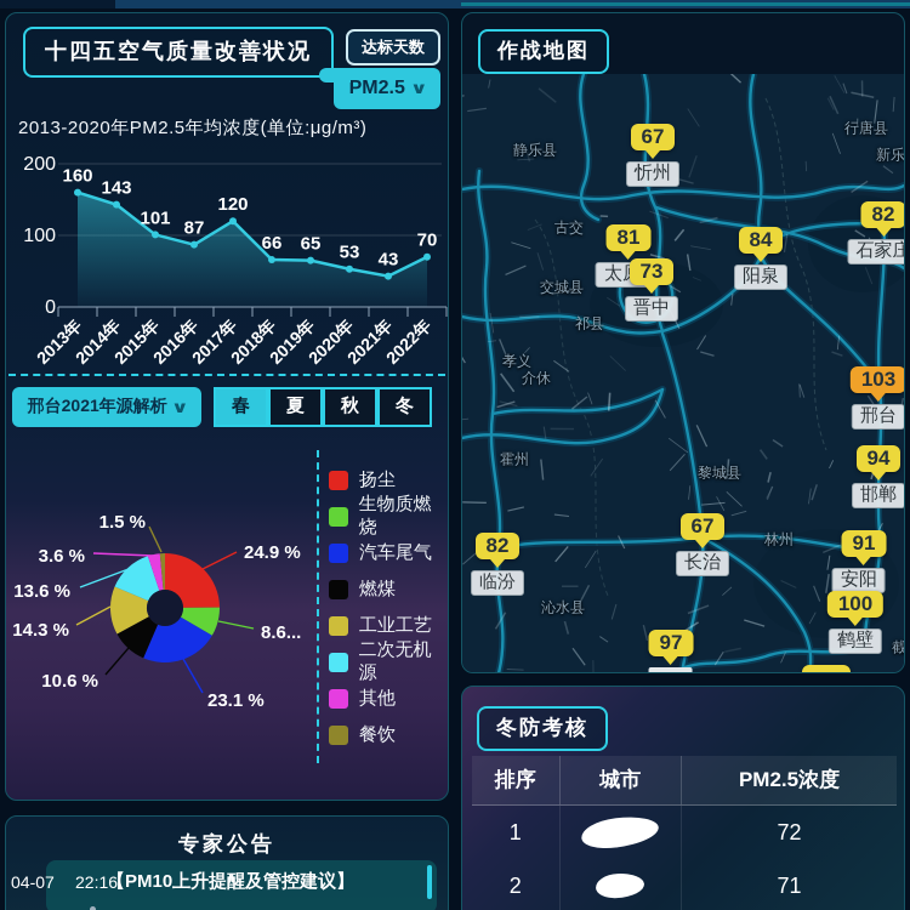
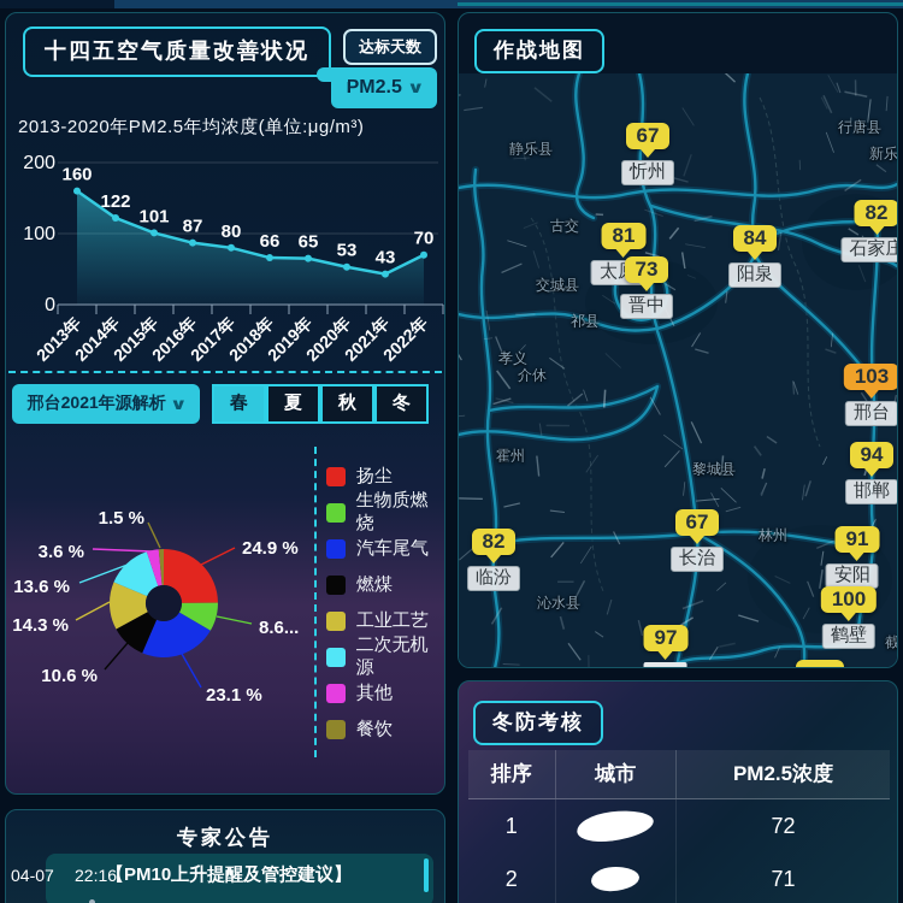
2013-2020年PM2.5年均浓度(单位:μg/m³)/2014年: 143 -> 122
2013-2020年PM2.5年均浓度(单位:μg/m³)/2017年: 120 -> 80
